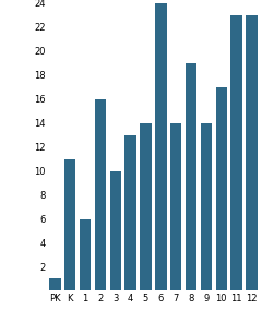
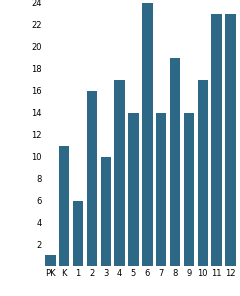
4: 13 -> 17
